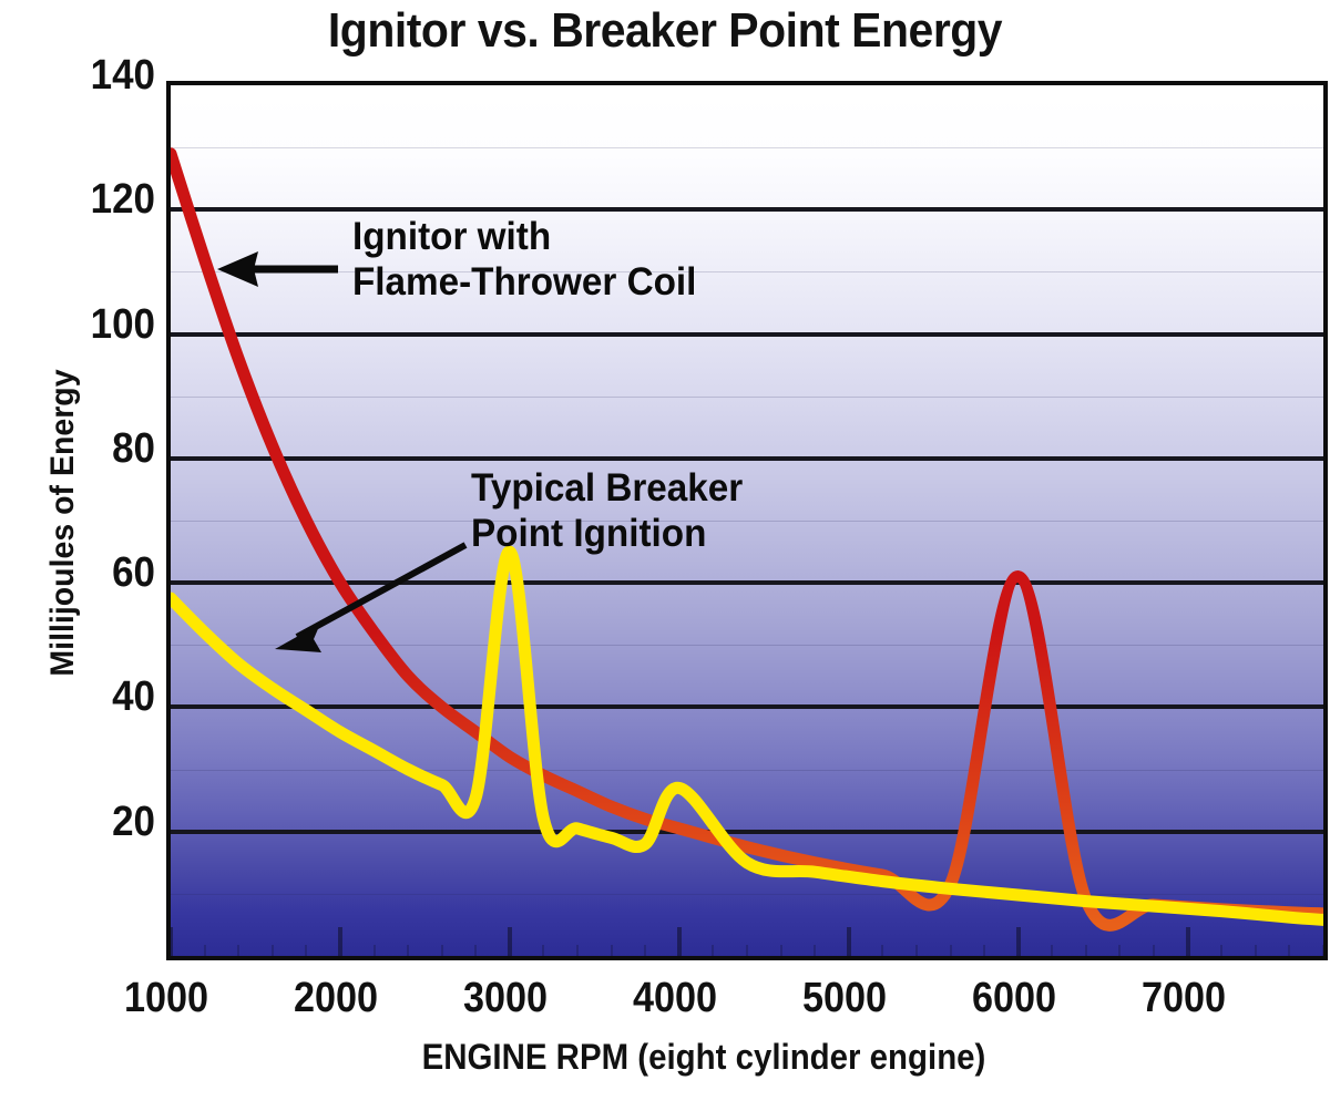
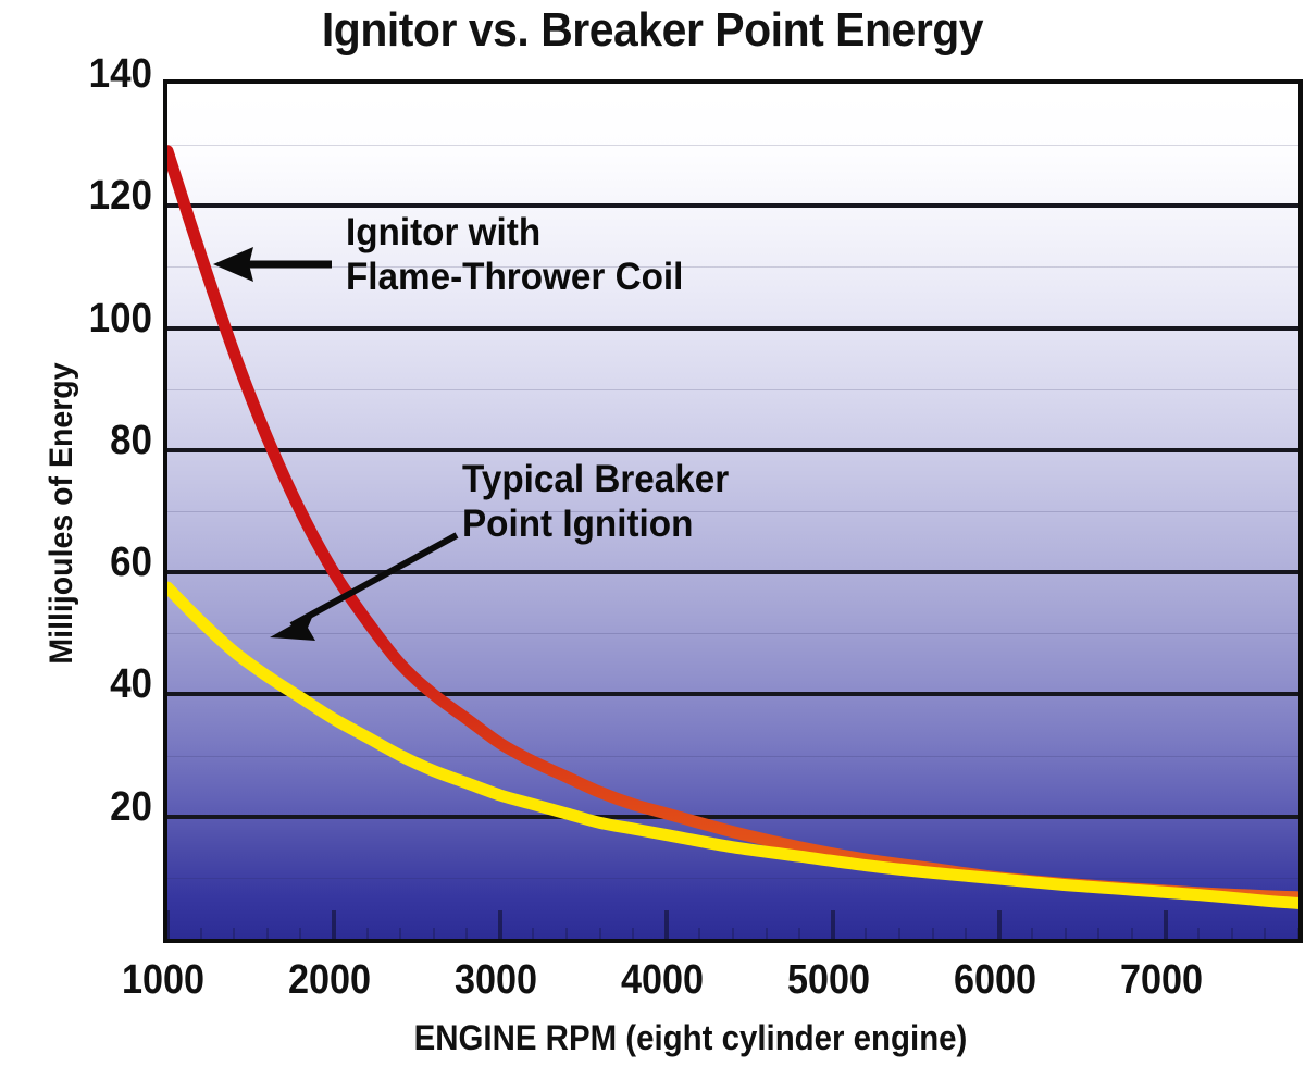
Typical Breaker Point Ignition/3000: 65 -> 24
Typical Breaker Point Ignition/4000: 27 -> 17
Ignitor with Flame-Thrower Coil/6000: 61 -> 10
